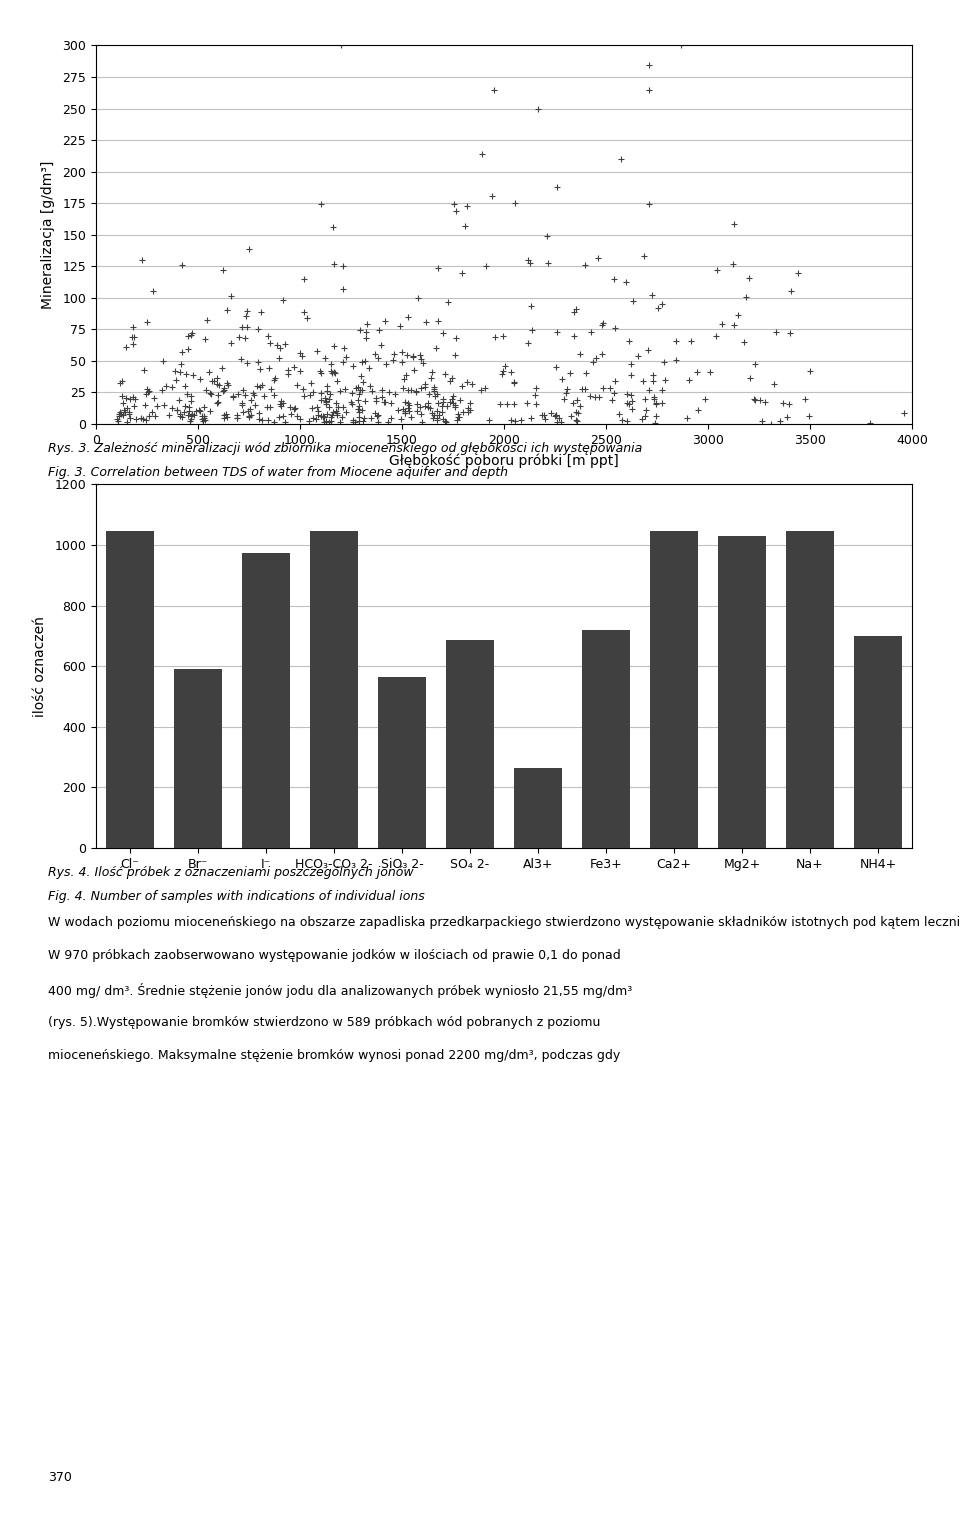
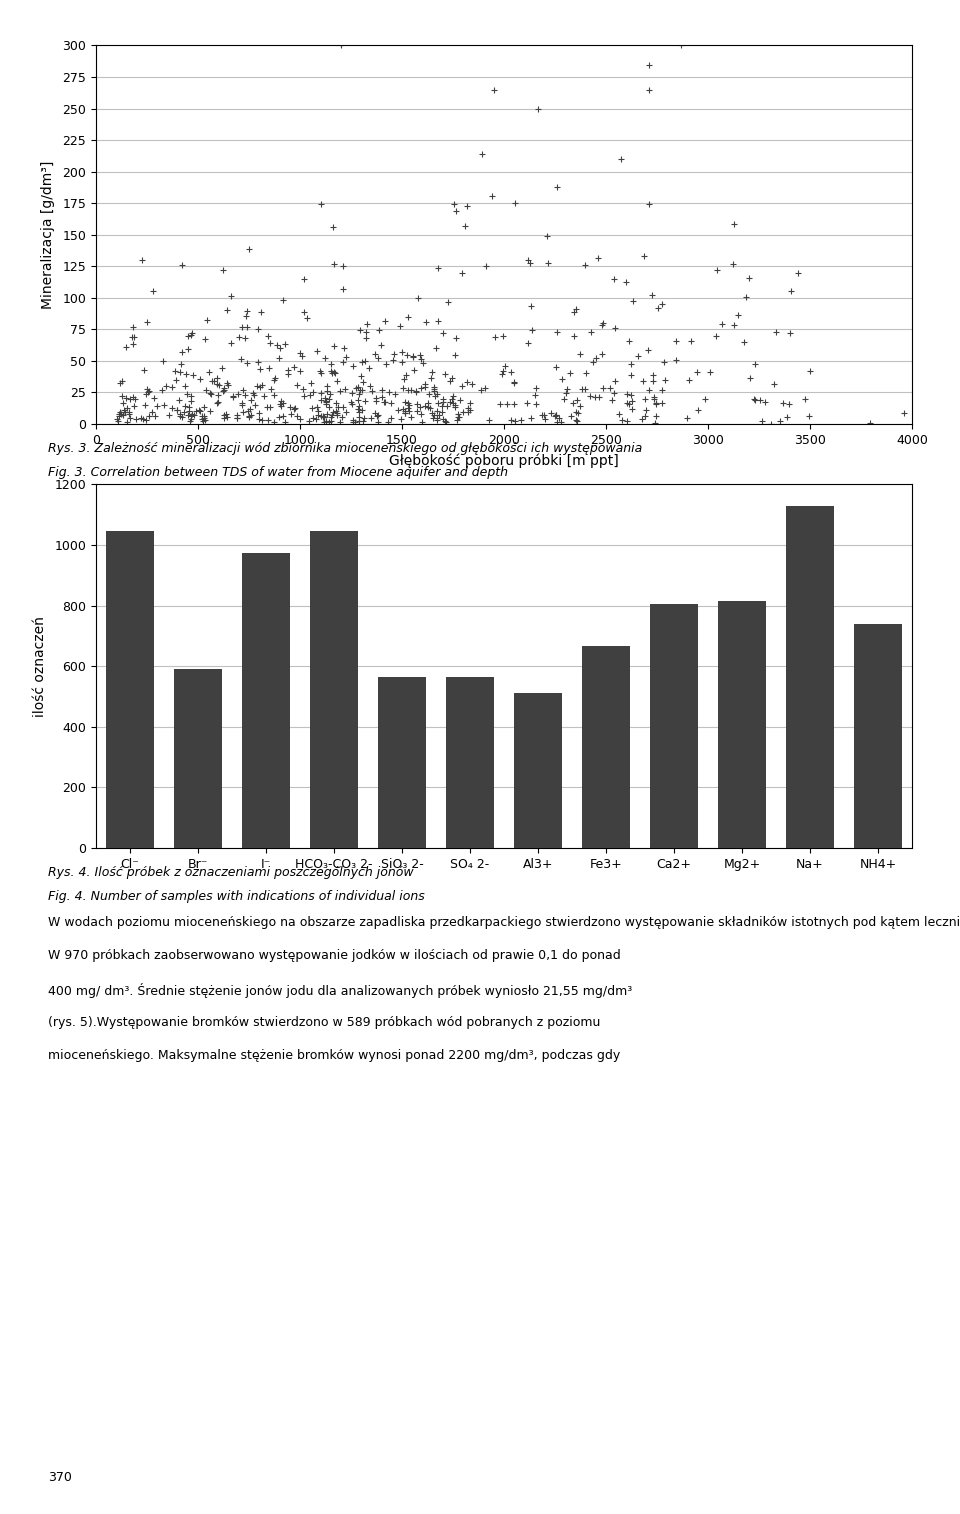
SO₄ 2-: 685 -> 565
Al3+: 265 -> 510
Fe3+: 720 -> 665
Ca2+: 1045 -> 805
Mg2+: 1030 -> 815
Na+: 1045 -> 1130
NH4+: 700 -> 740
